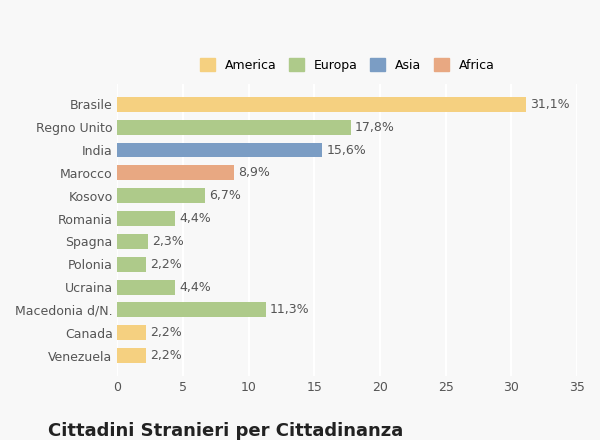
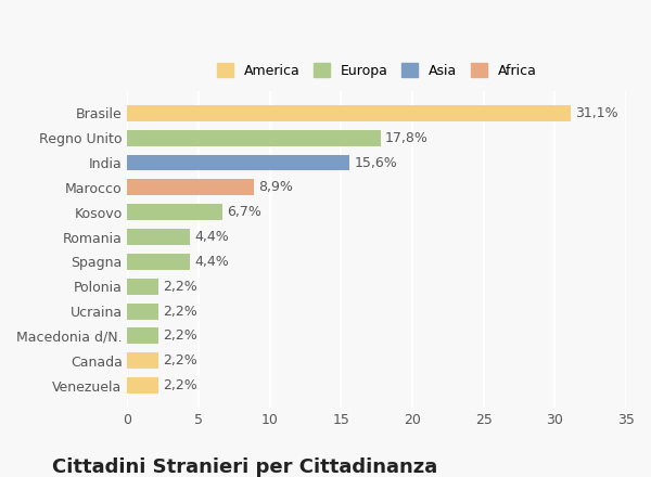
Spagna: 2,3% -> 4,4%
Ucraina: 4,4% -> 2,2%
Macedonia d/N.: 11,3% -> 2,2%
